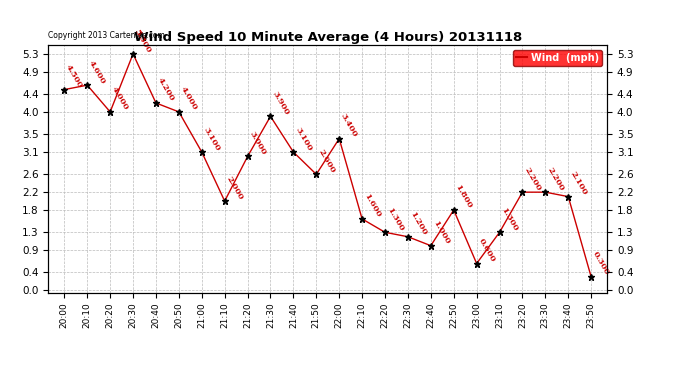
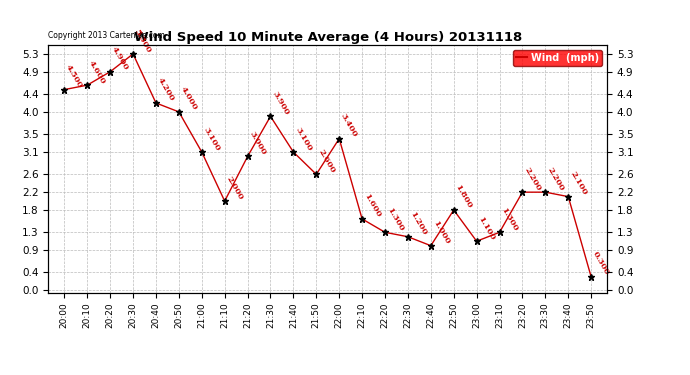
20:20: 4.000 -> 4.900
23:00: 0.600 -> 1.100
